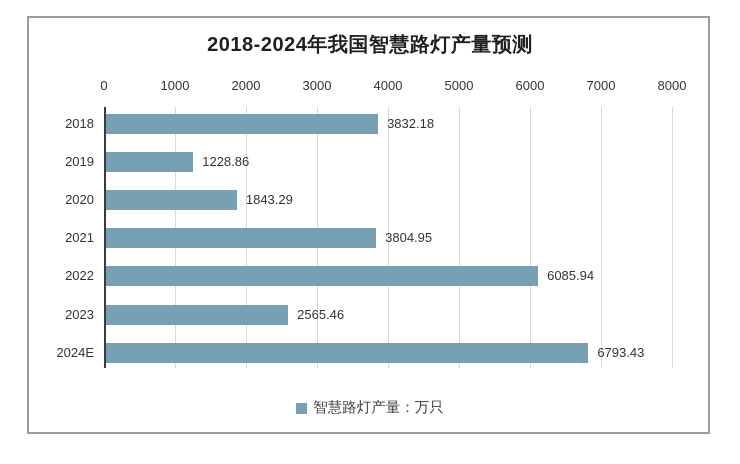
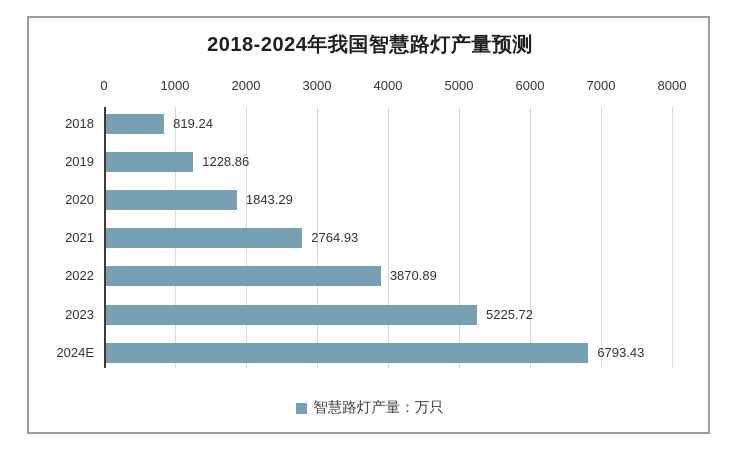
2018: 3832.18 -> 819.24
2021: 3804.95 -> 2764.93
2022: 6085.94 -> 3870.89
2023: 2565.46 -> 5225.72
